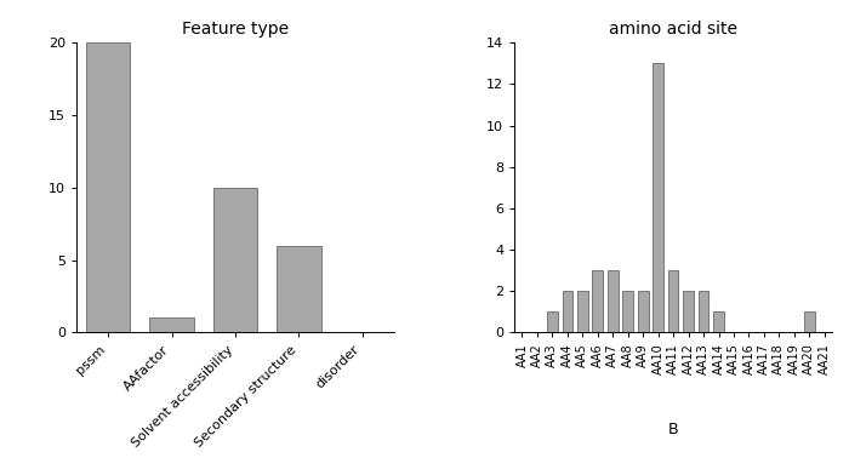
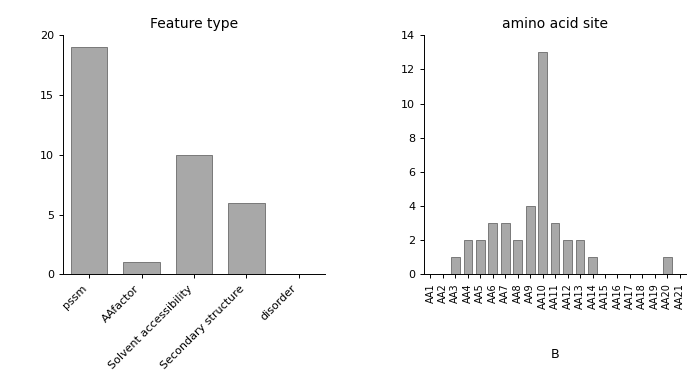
Feature type/pssm: 20 -> 19
amino acid site/AA9: 2 -> 4
